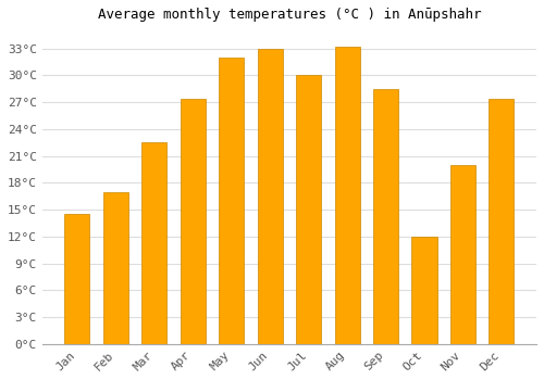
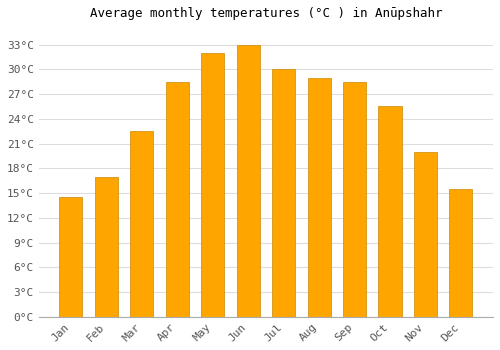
Apr: 27.4°C -> 28.5°C
Aug: 33.2°C -> 29.0°C
Oct: 12.0°C -> 25.5°C
Dec: 27.4°C -> 15.5°C
